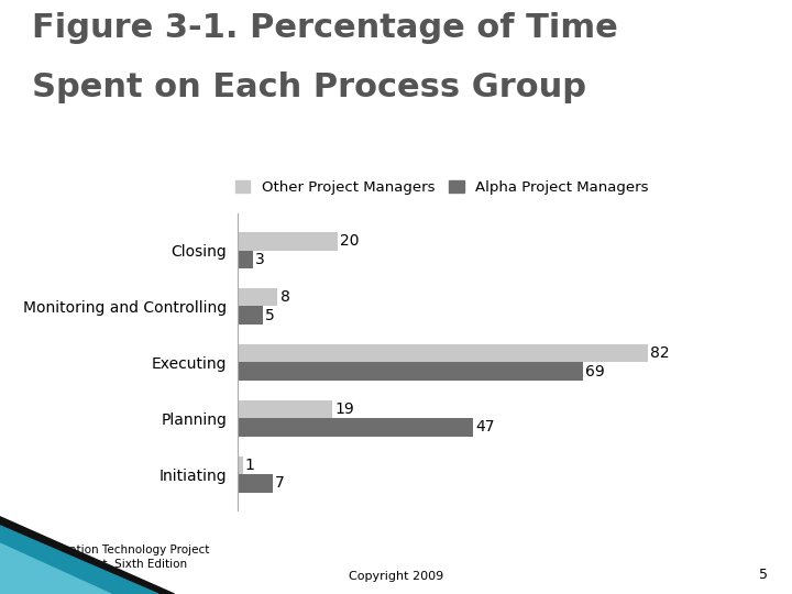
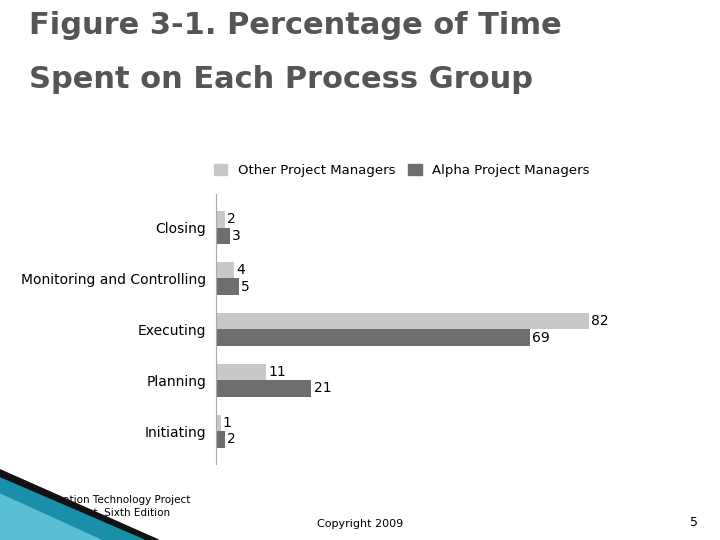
Other Project Managers/Closing: 20 -> 2
Other Project Managers/Monitoring and Controlling: 8 -> 4
Other Project Managers/Planning: 19 -> 11
Alpha Project Managers/Planning: 47 -> 21
Alpha Project Managers/Initiating: 7 -> 2
